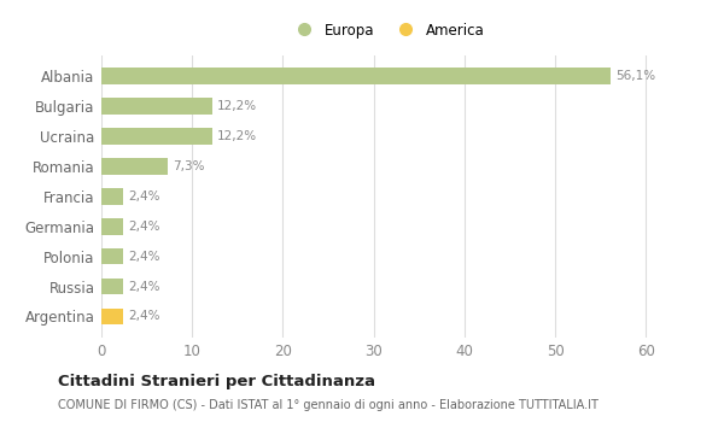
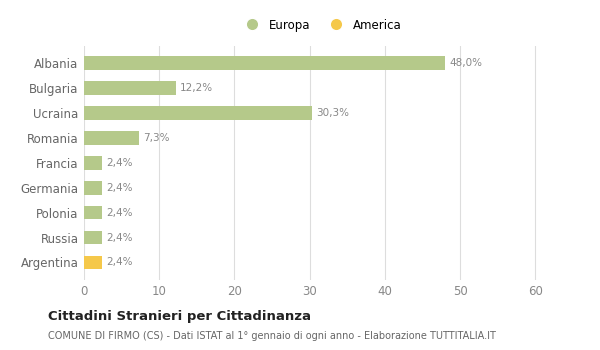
Albania: 56,1% -> 48,0%
Ucraina: 12,2% -> 30,3%
